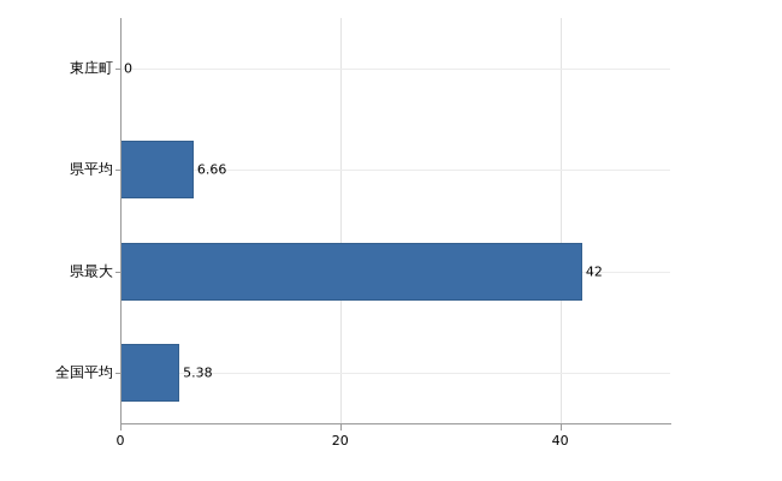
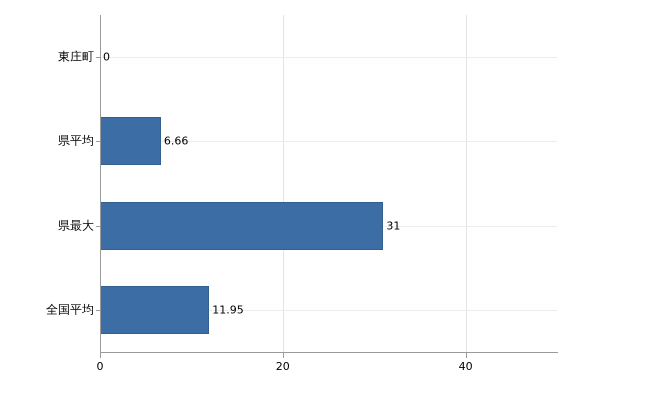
県最大: 42 -> 31
全国平均: 5.38 -> 11.95
